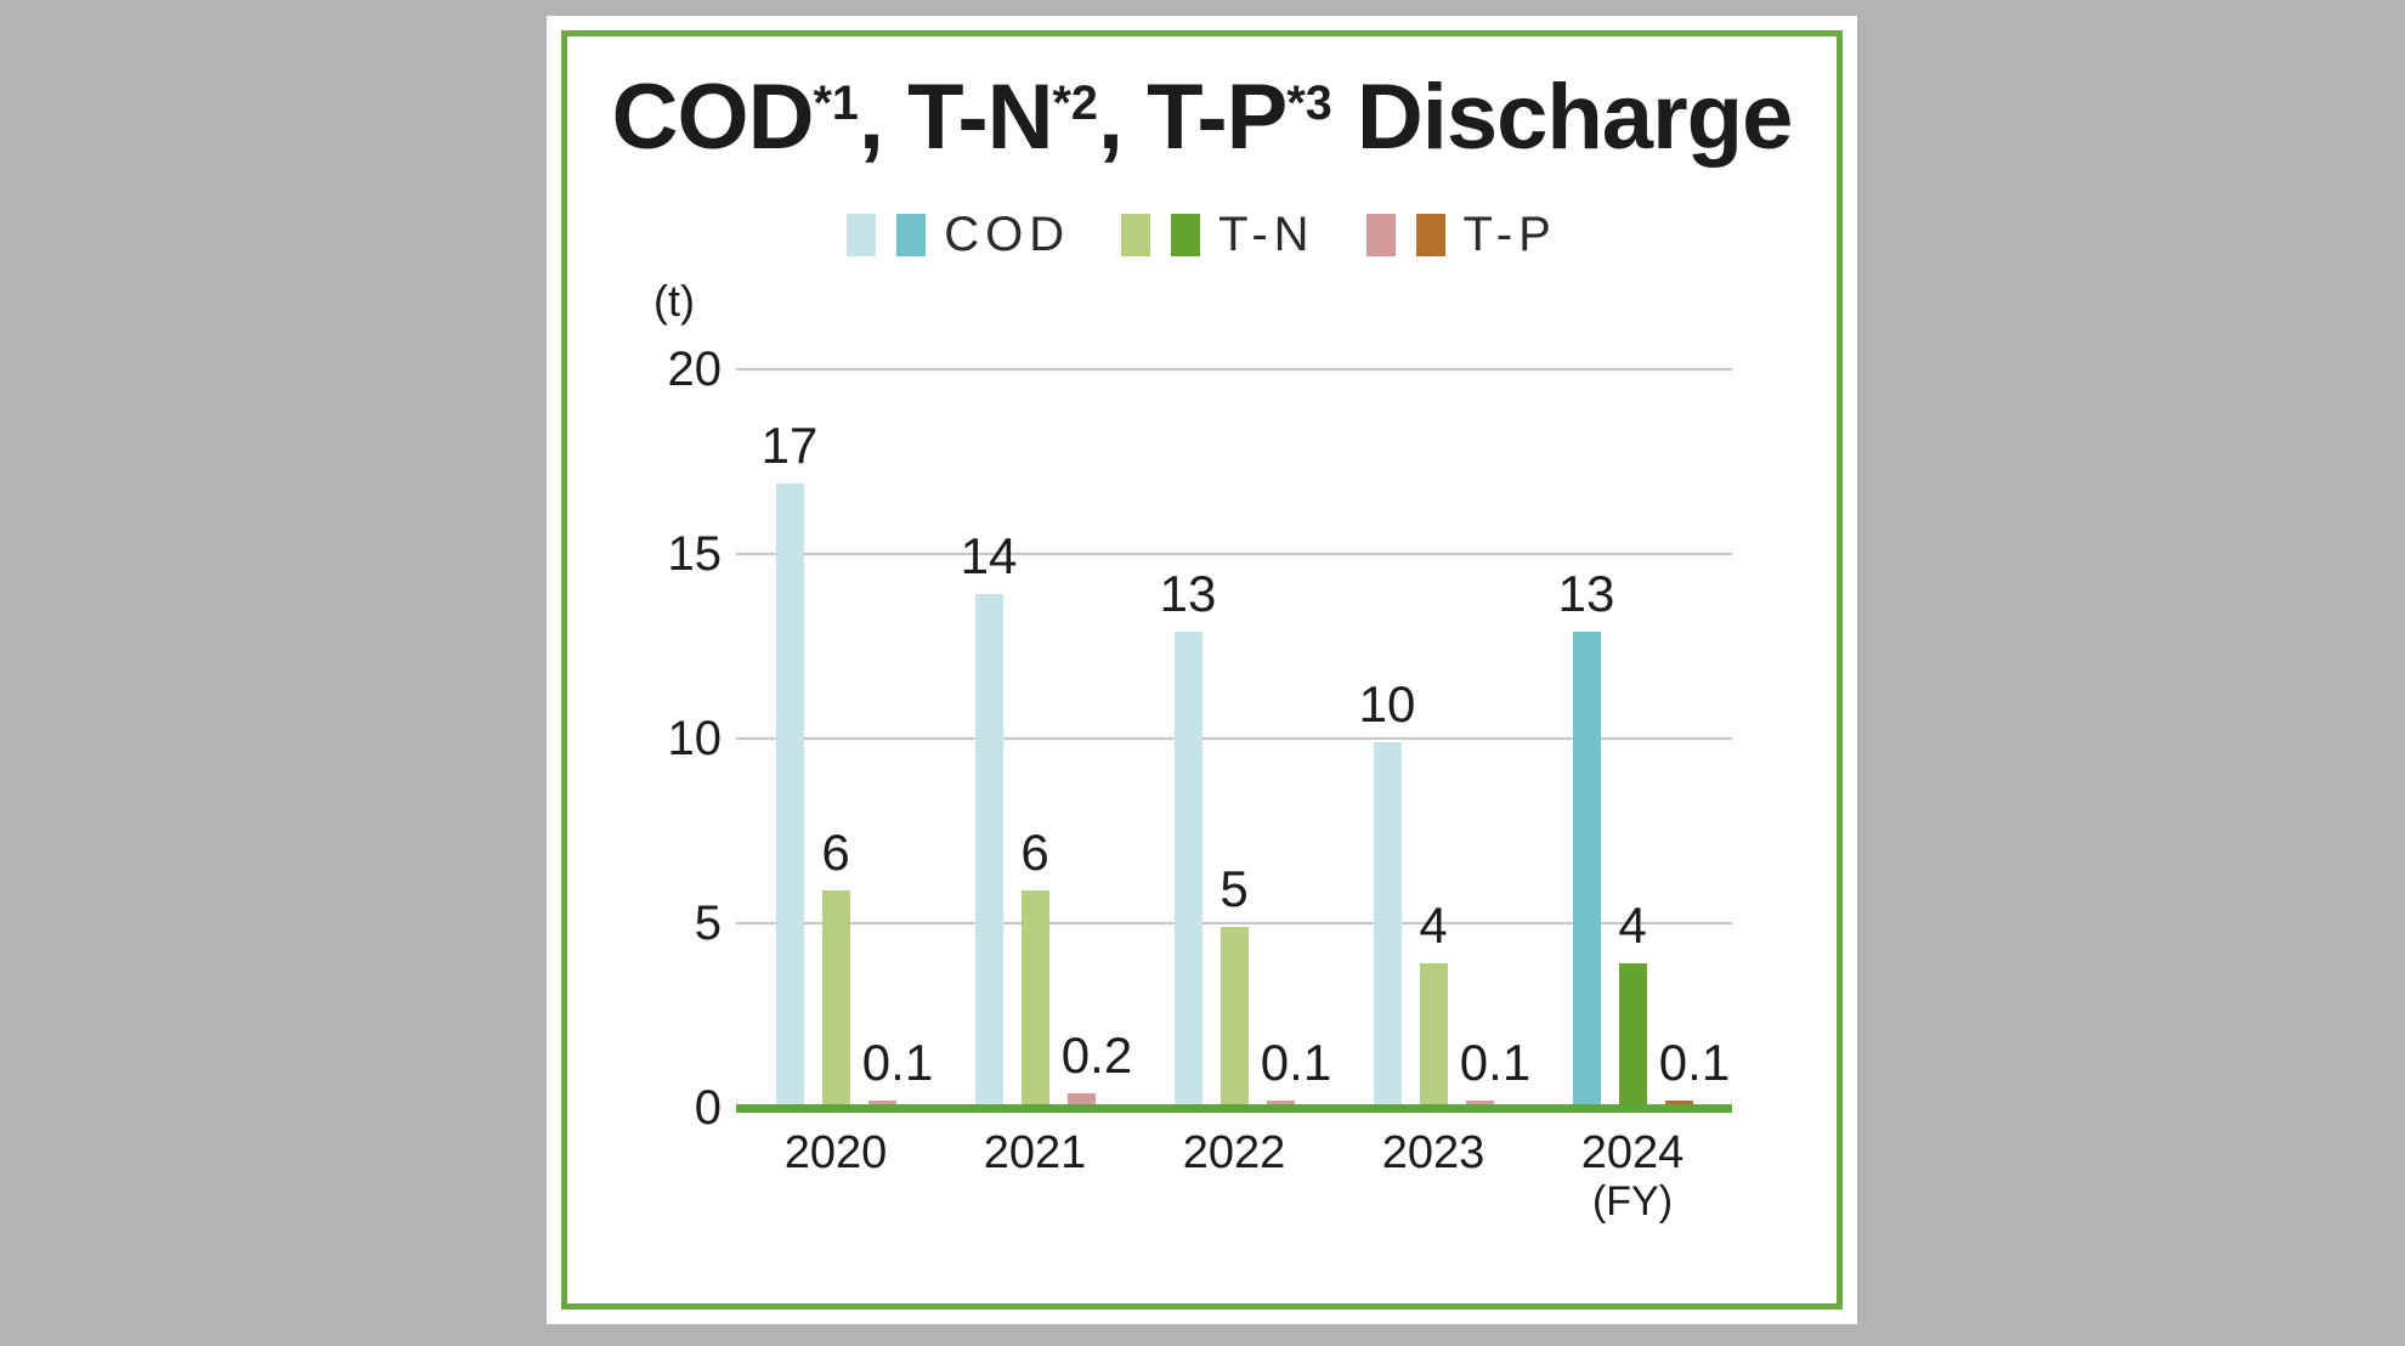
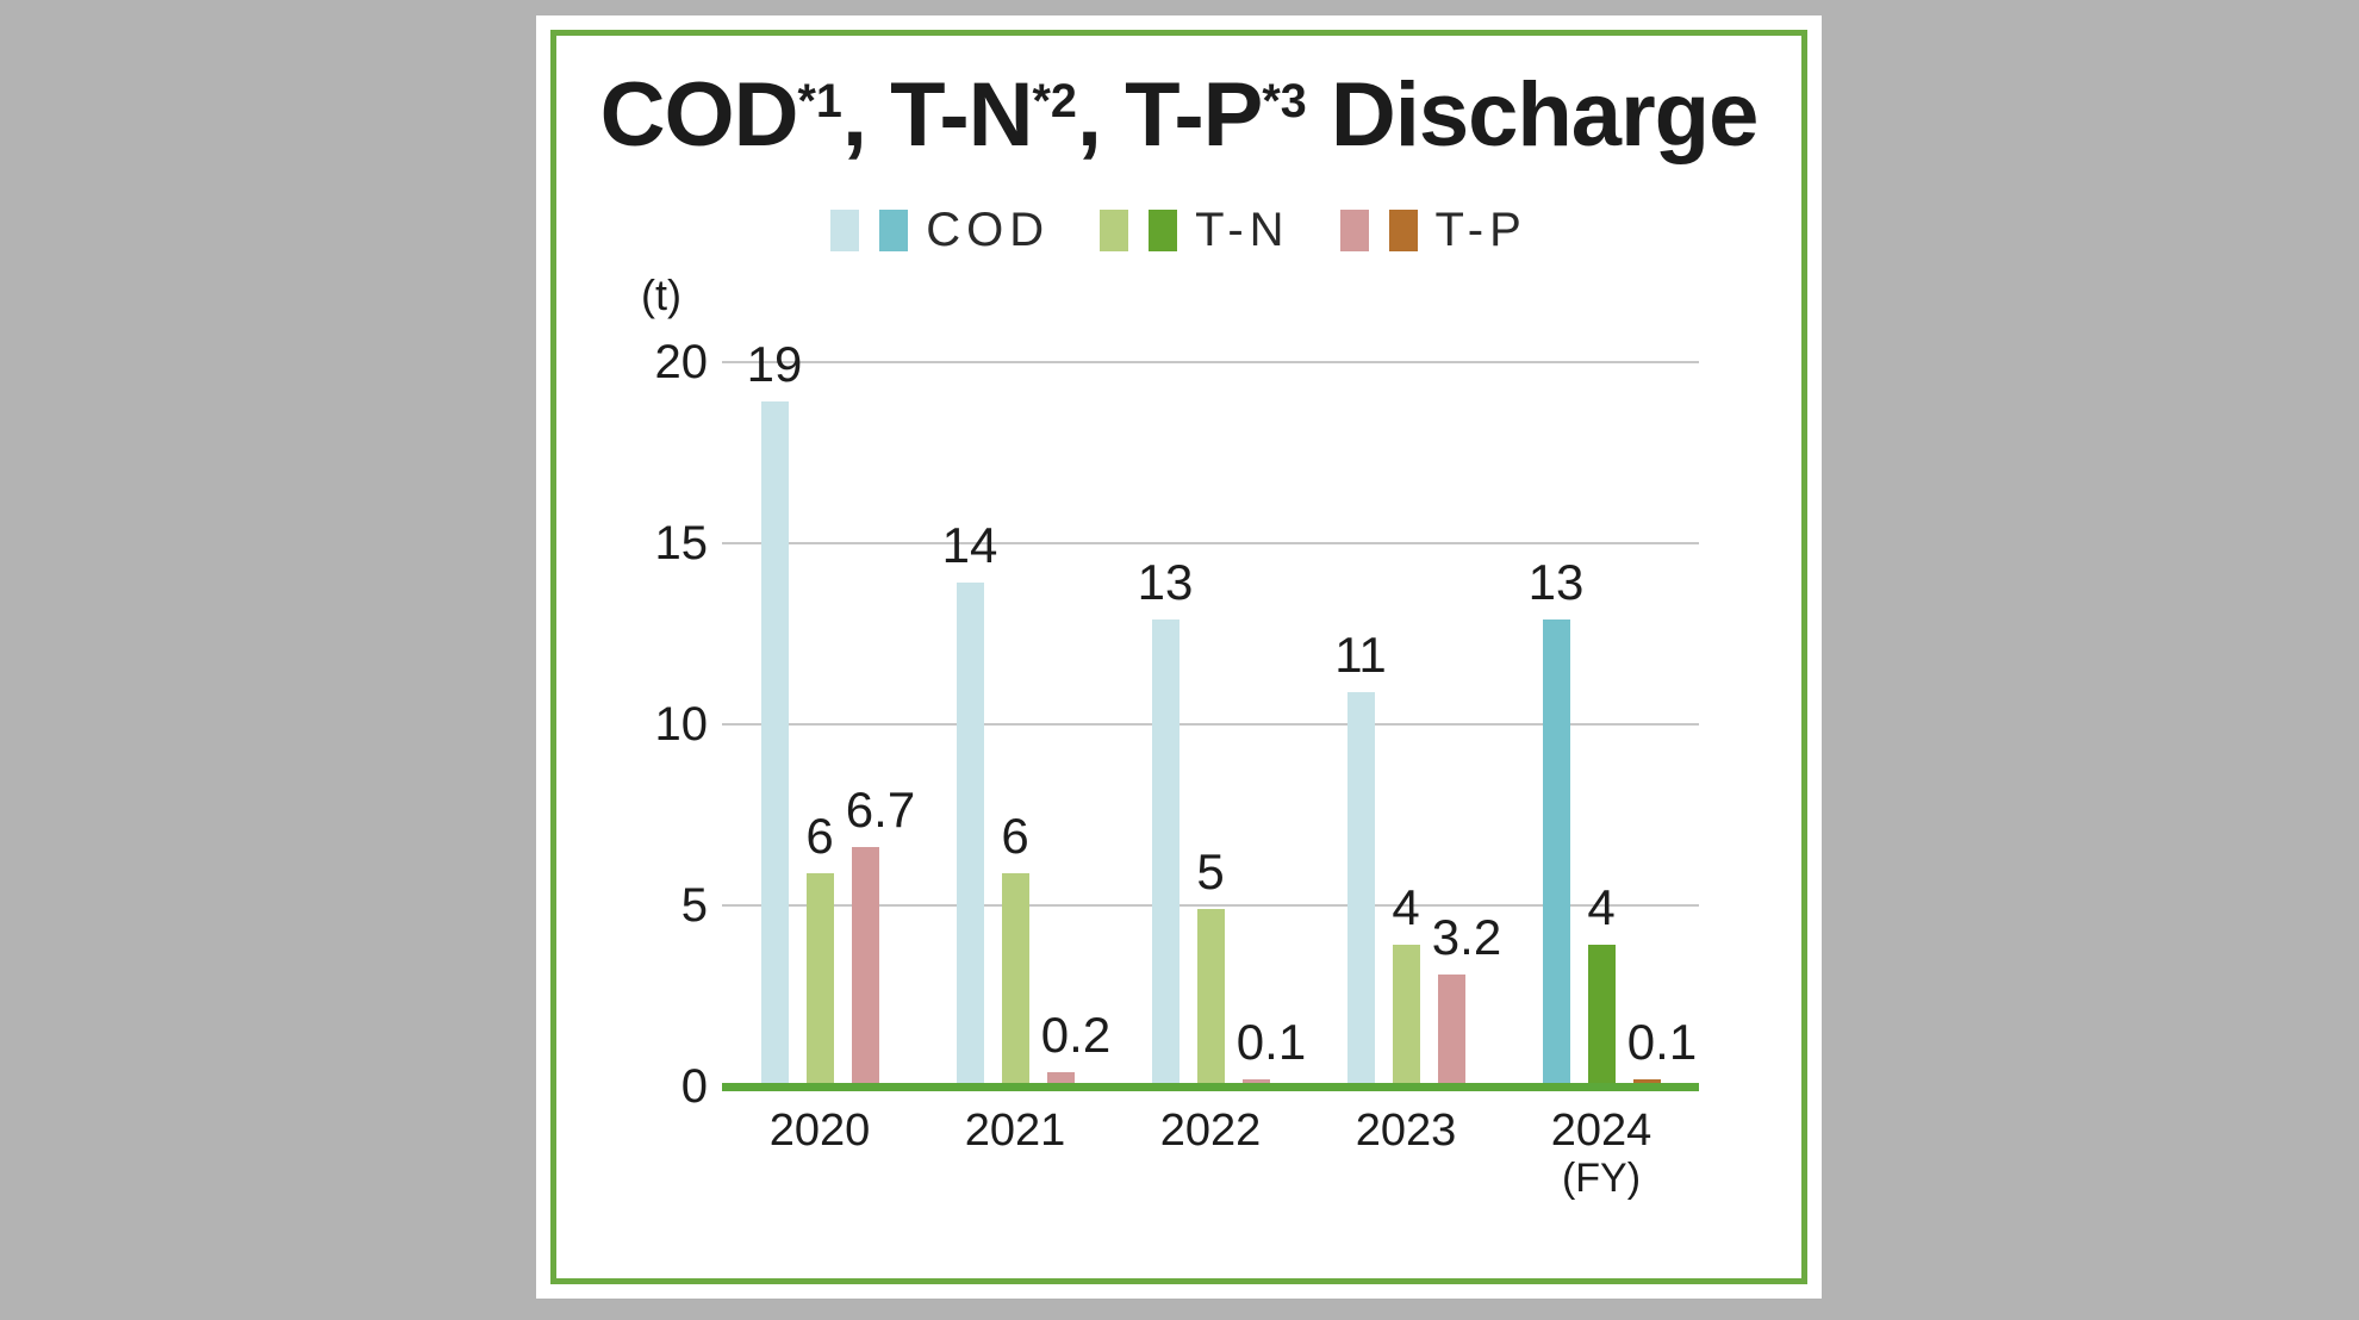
COD/2020: 17 -> 19
T-P/2020: 0.1 -> 6.7
COD/2023: 10 -> 11
T-P/2023: 0.1 -> 3.2
